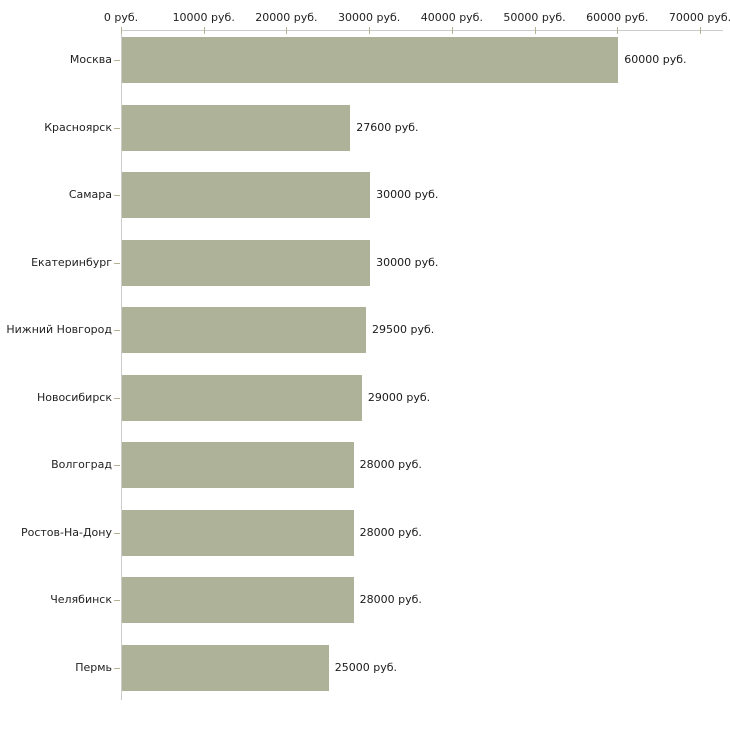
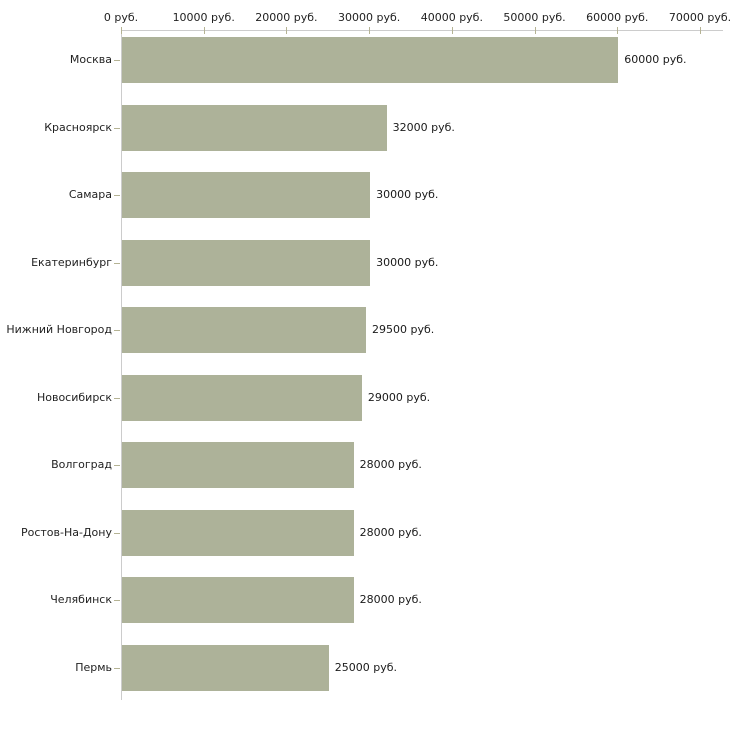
Красноярск: 27600 -> 32000
